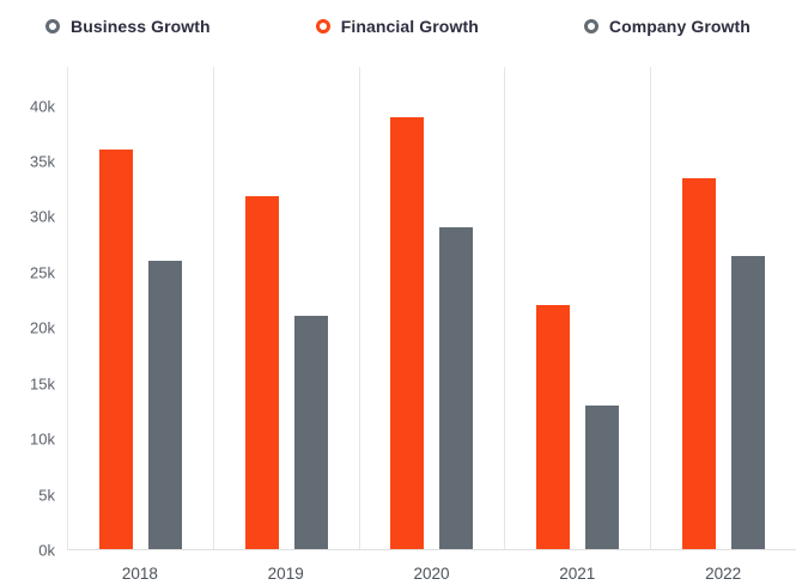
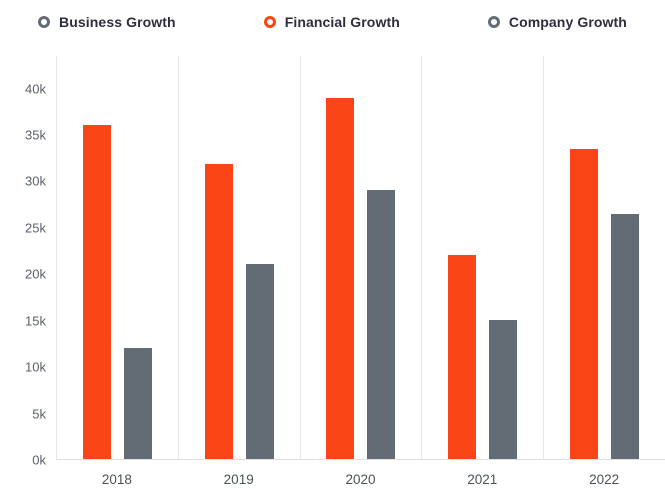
Company Growth/2018: 26k -> 12k
Company Growth/2021: 13k -> 15k
